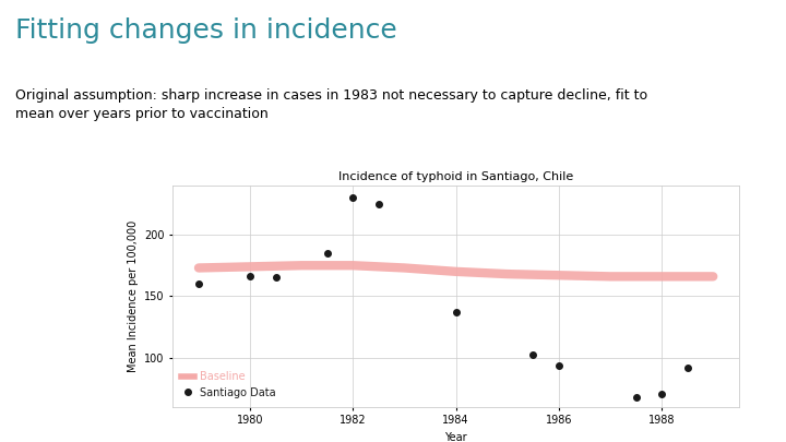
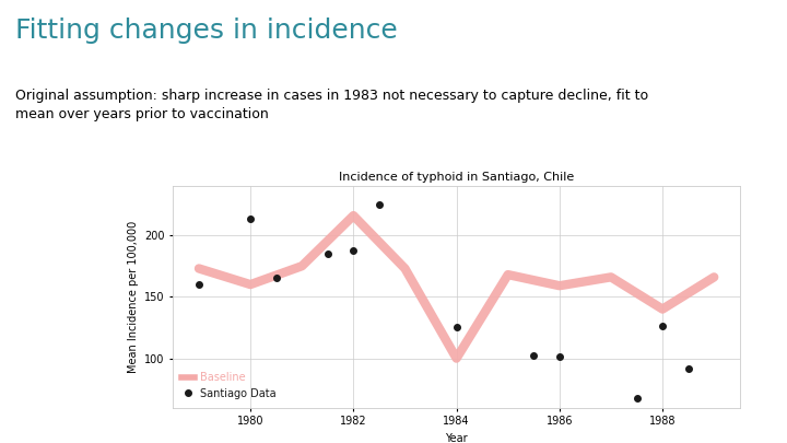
Santiago Data/1980: 166 -> 213
Baseline/1980: 174 -> 160
Santiago Data/1982: 230 -> 188
Baseline/1982: 175 -> 216
Santiago Data/1984: 137 -> 125
Baseline/1984: 170 -> 100
Santiago Data/1986: 93 -> 101
Baseline/1986: 167 -> 159
Santiago Data/1988: 70 -> 126
Baseline/1988: 166 -> 140
